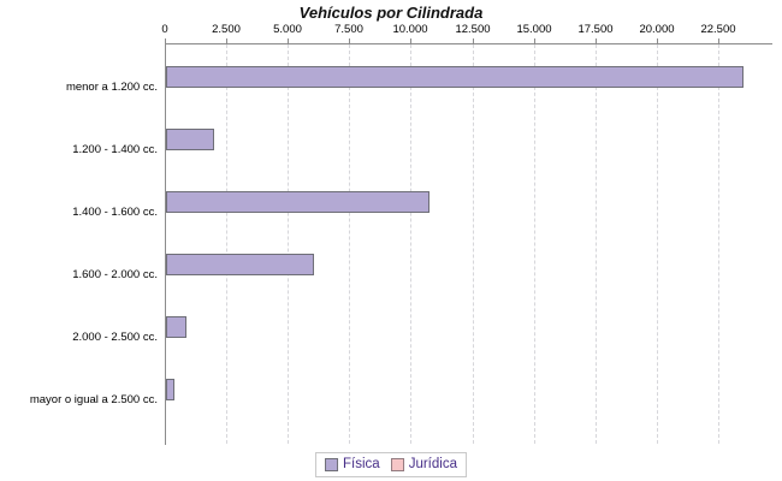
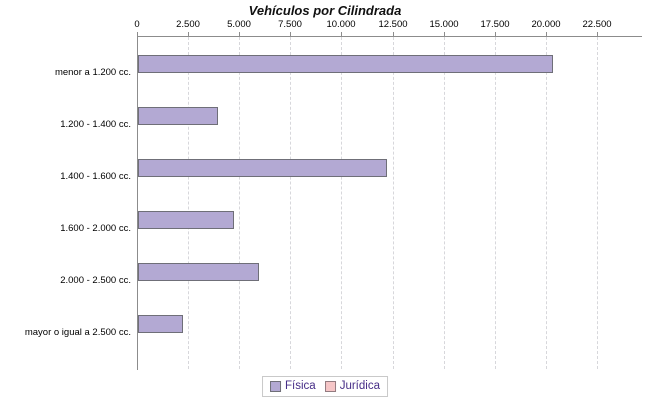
Física/menor a 1.200 cc.: 23500 -> 20300
Física/1.200 - 1.400 cc.: 2000 -> 3900
Física/1.400 - 1.600 cc.: 10700 -> 12200
Física/1.600 - 2.000 cc.: 6000 -> 4700
Física/2.000 - 2.500 cc.: 800 -> 5900
Física/mayor o igual a 2.500 cc.: 400 -> 2200
